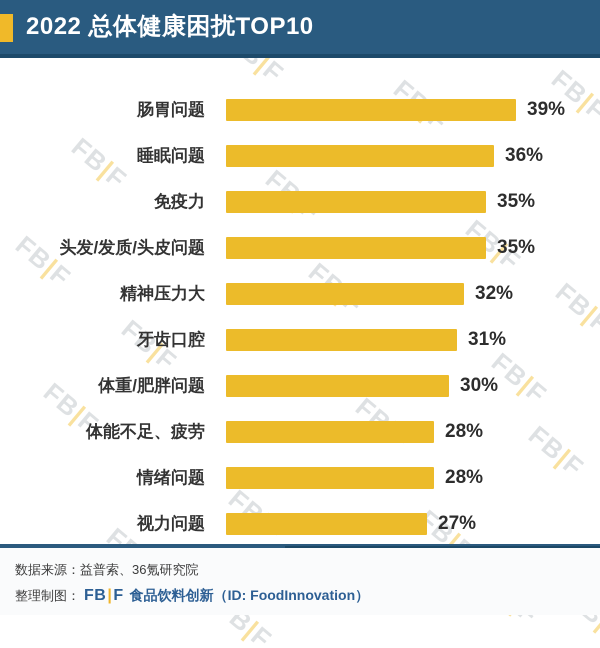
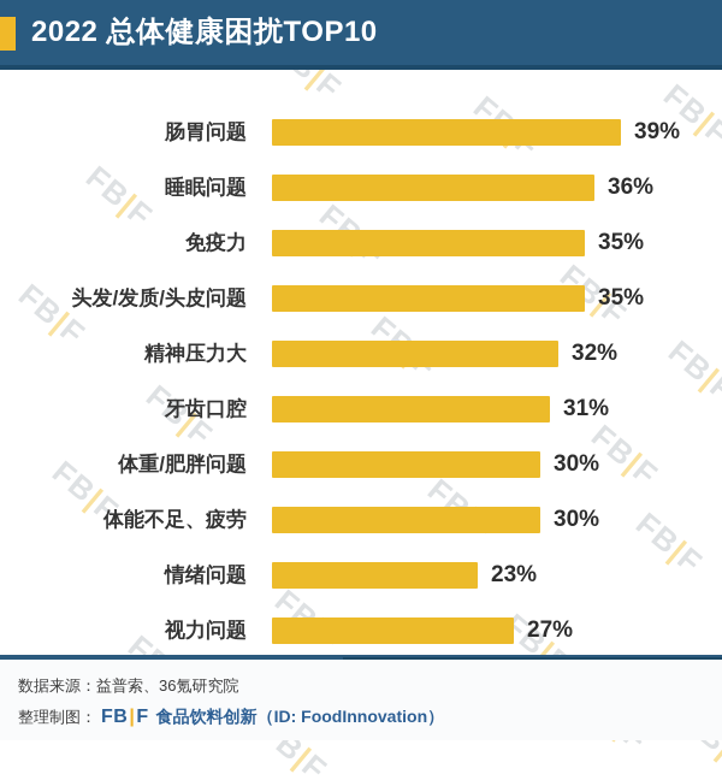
体能不足、疲劳: 28% -> 30%
情绪问题: 28% -> 23%
